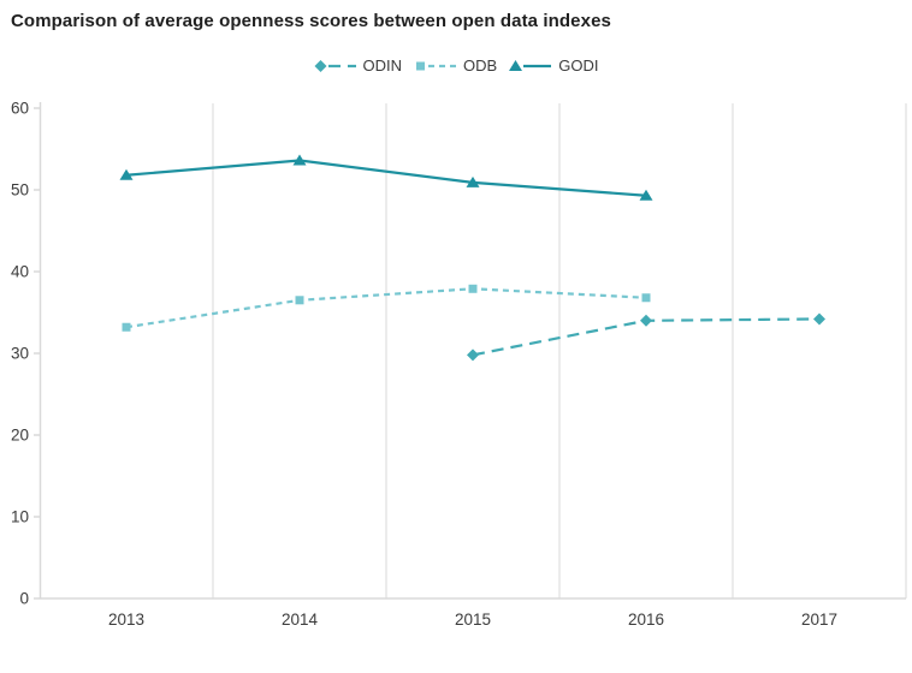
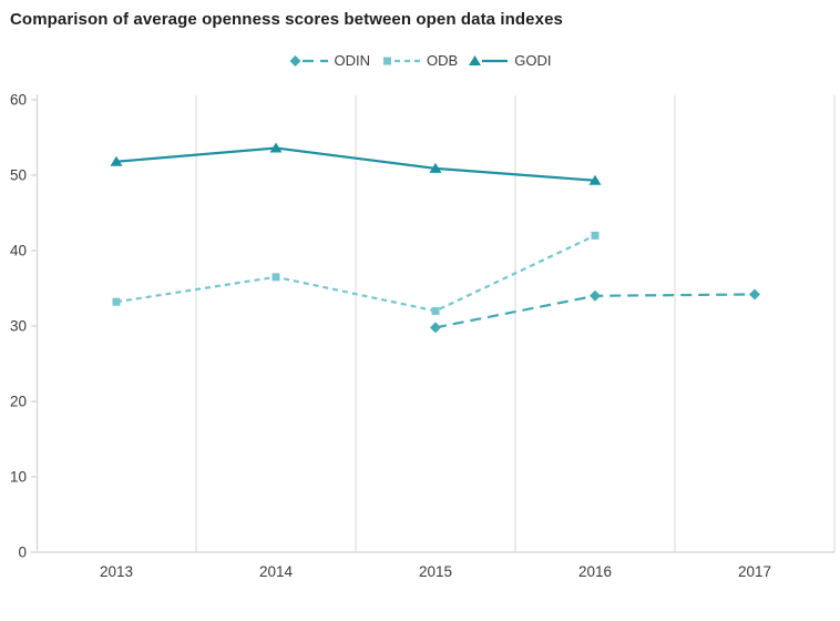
ODB/2015: 38 -> 32
ODB/2016: 37 -> 42
